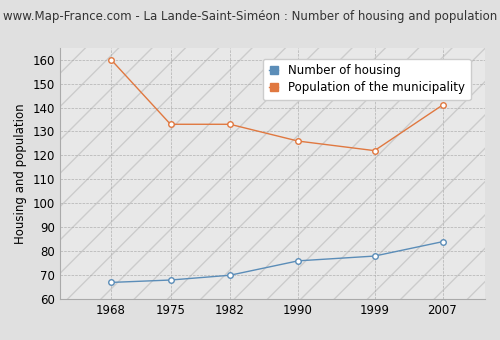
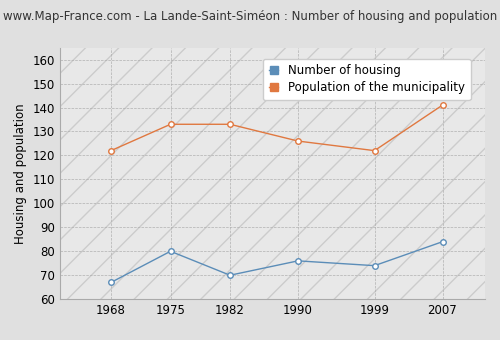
Population of the municipality/1968: 160 -> 122
Number of housing/1975: 68 -> 80
Number of housing/1999: 78 -> 74
